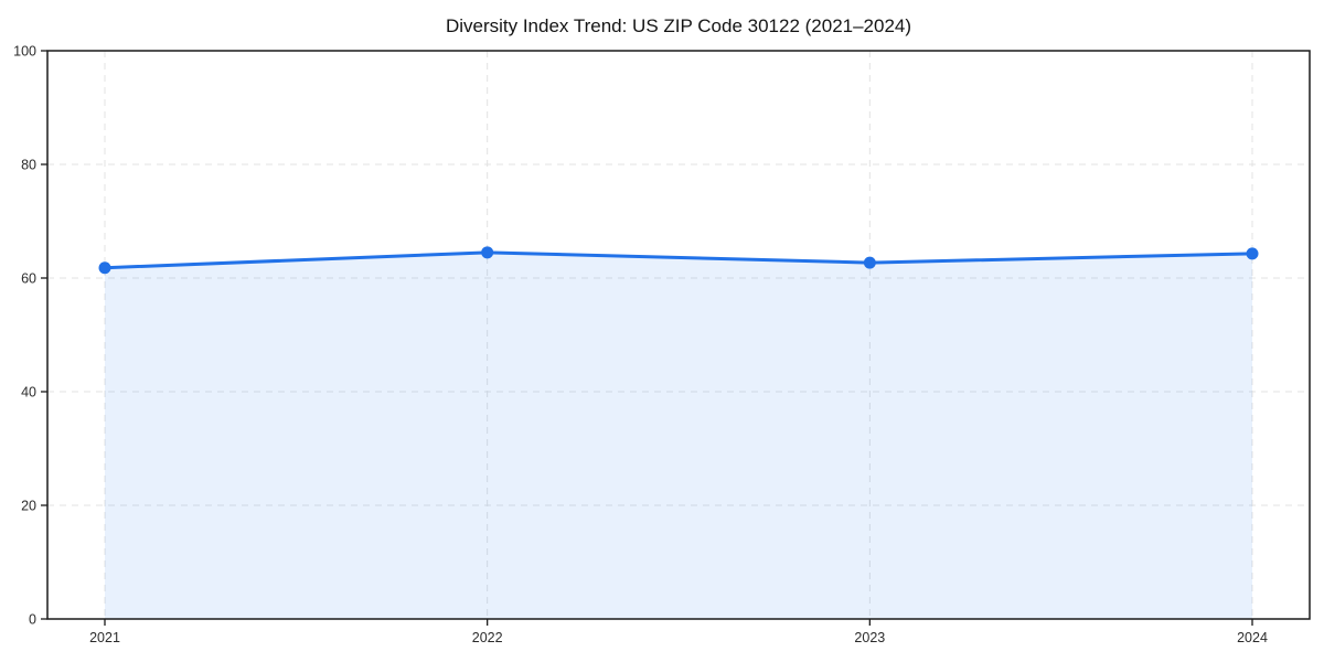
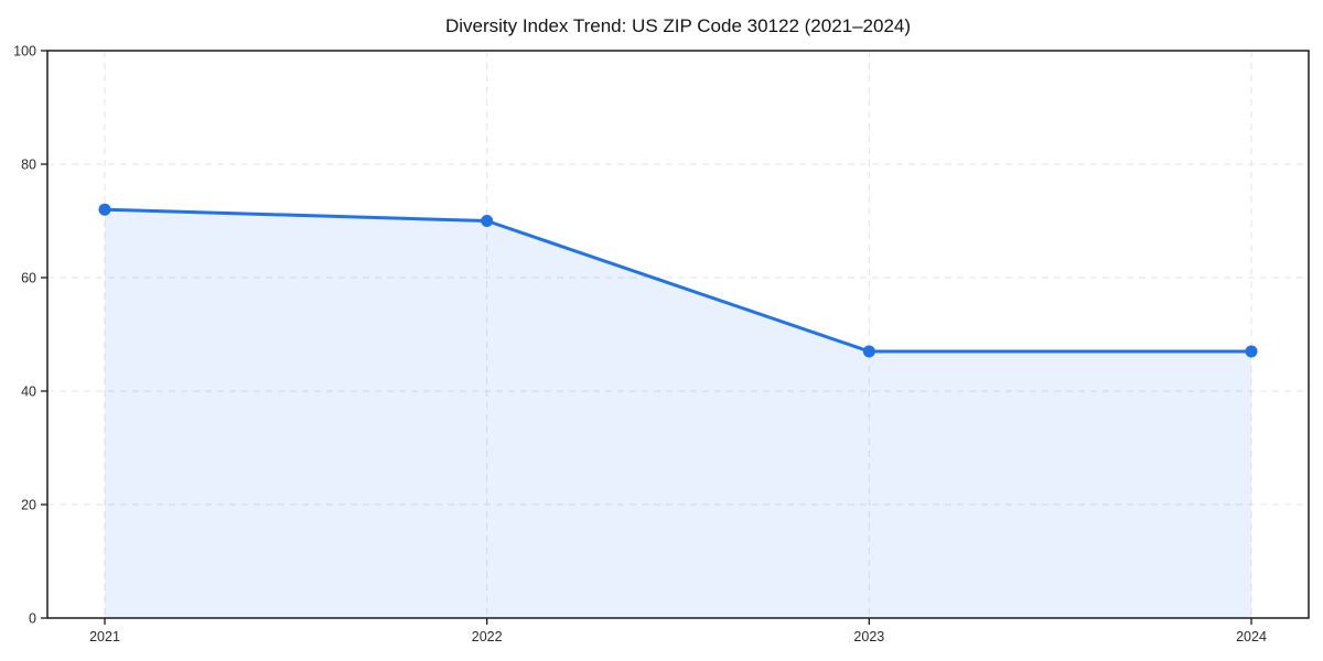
2021: 62 -> 72
2022: 64 -> 70
2023: 63 -> 47
2024: 64 -> 47
